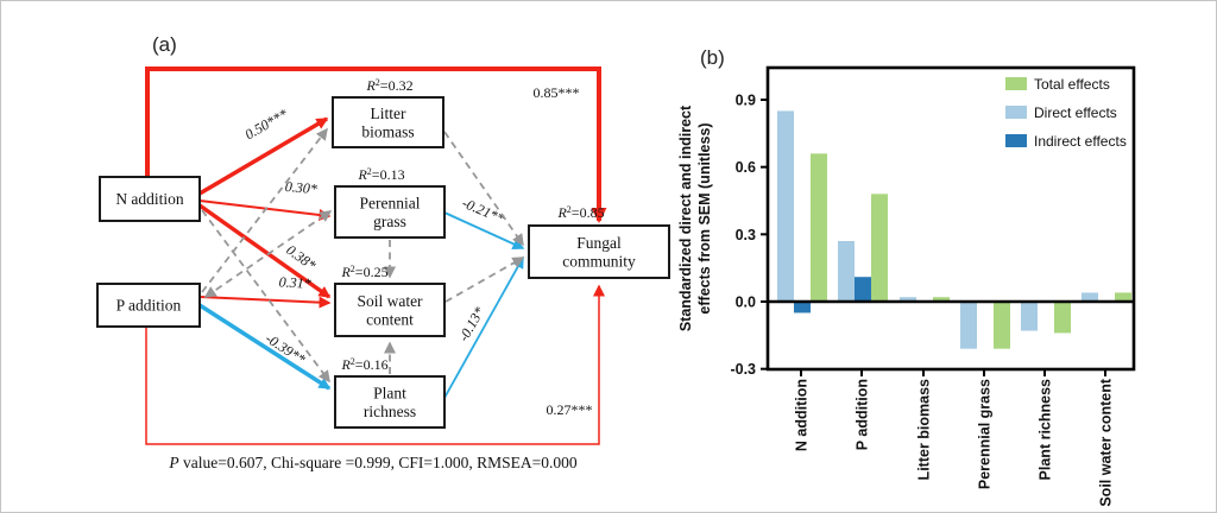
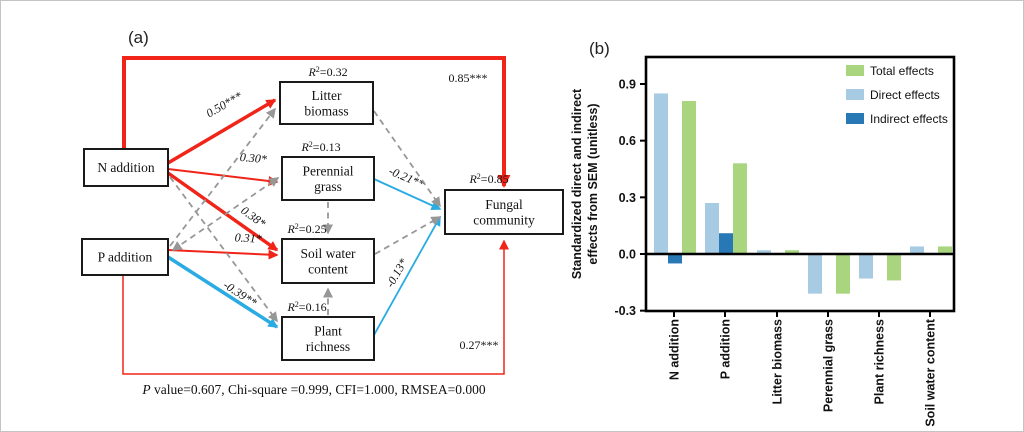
Total effects/N addition: 0.66 -> 0.81
